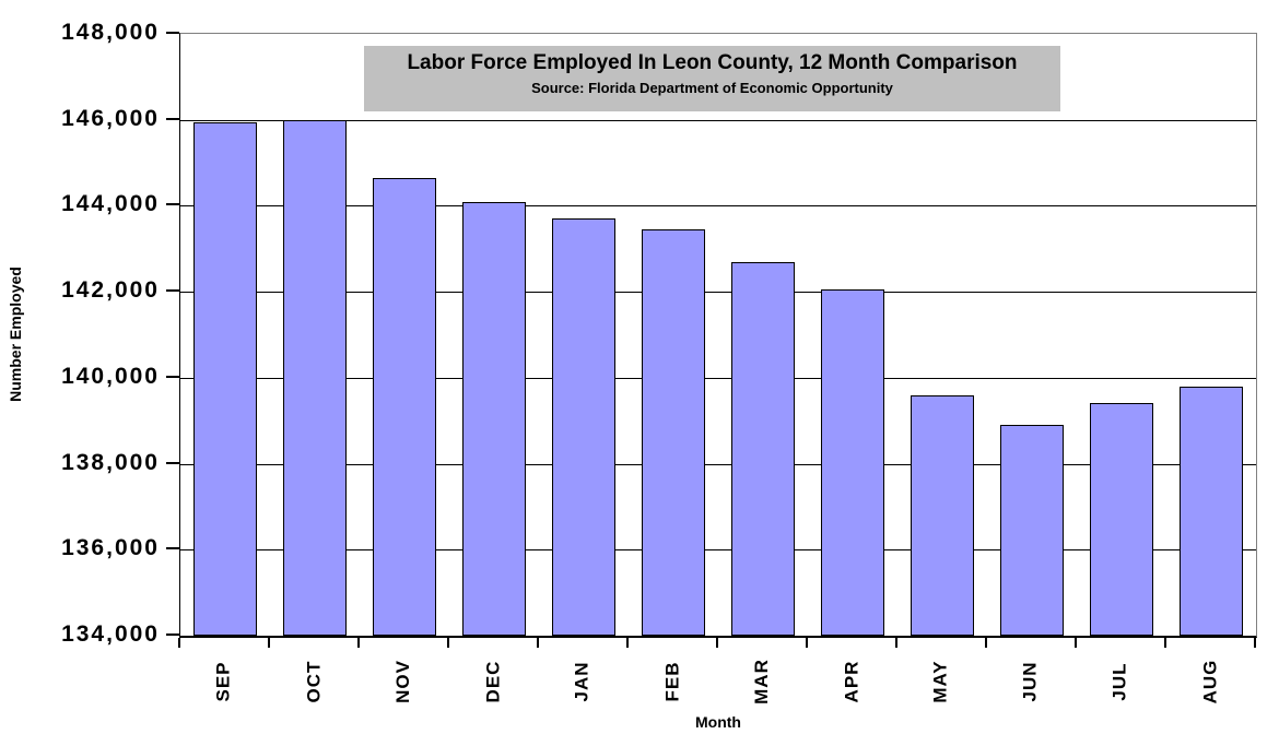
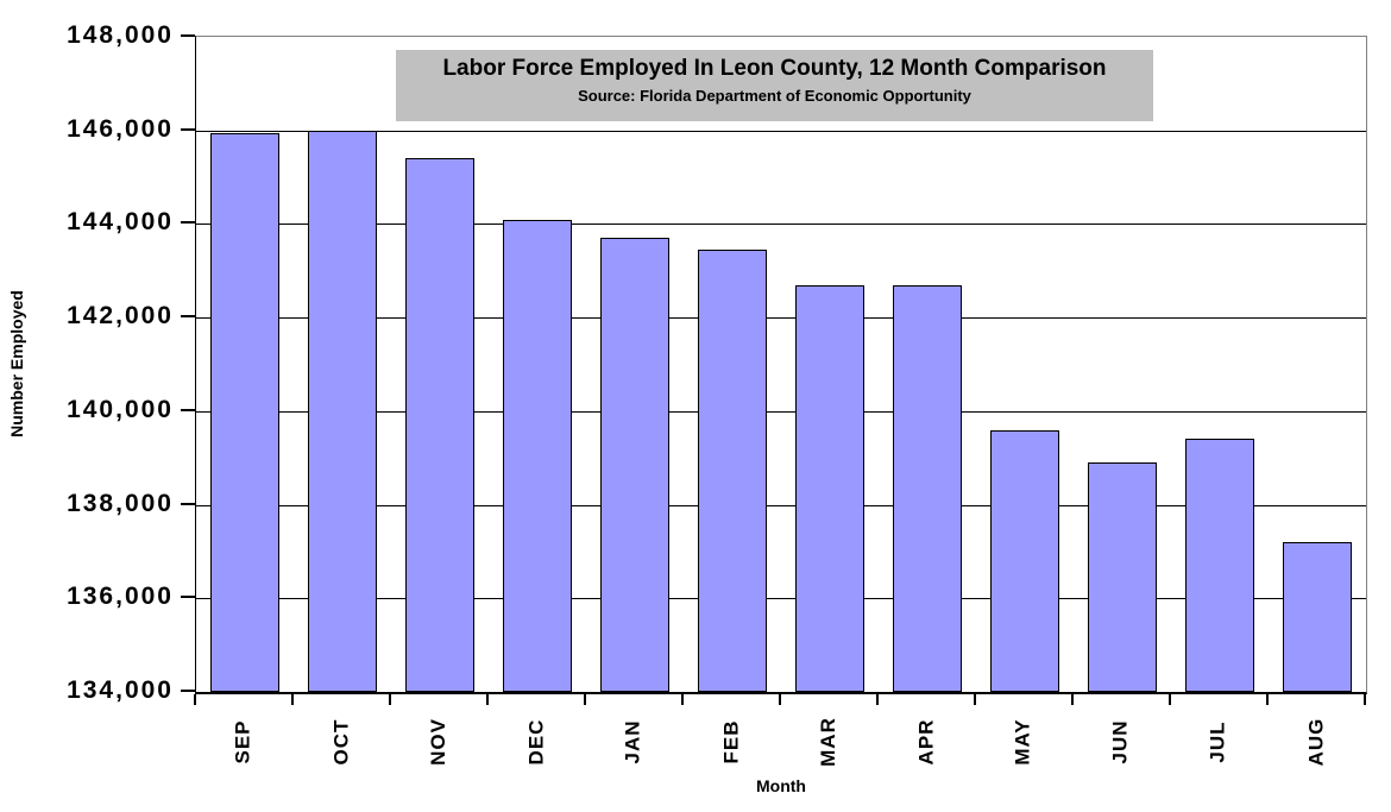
NOV: 144600 -> 145400
APR: 142000 -> 142700
AUG: 139800 -> 137200
